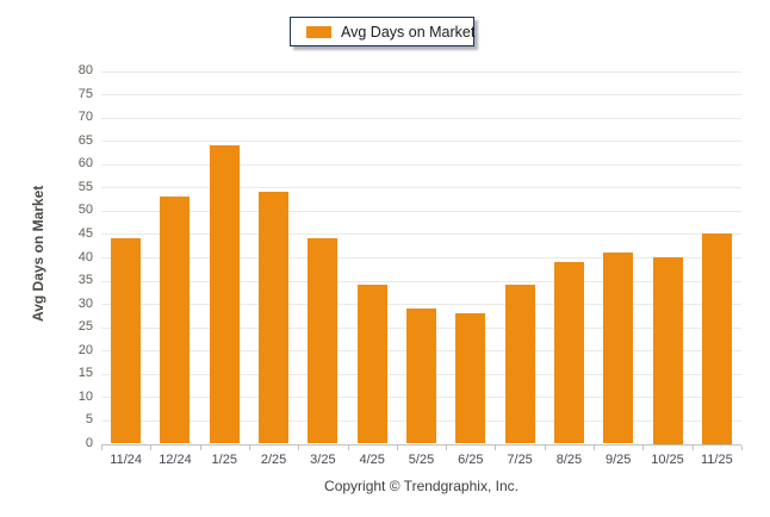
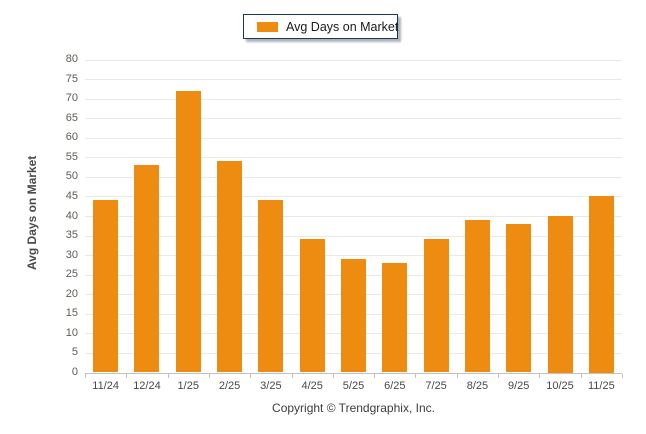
1/25: 64 -> 72
9/25: 41 -> 38
